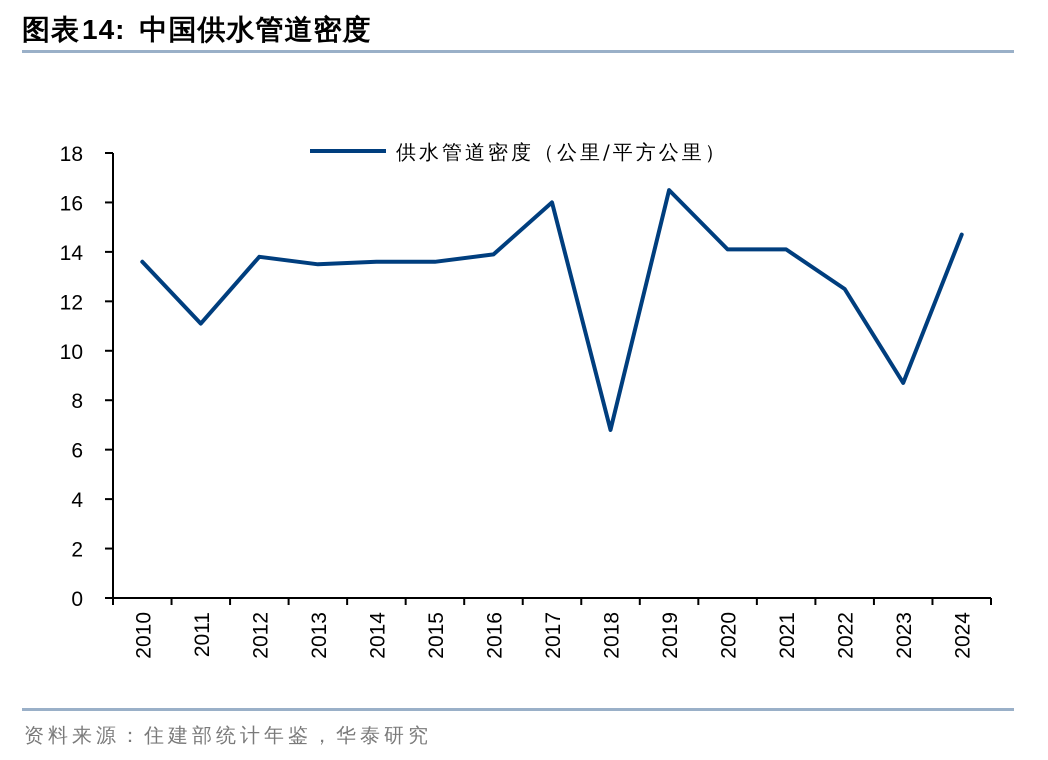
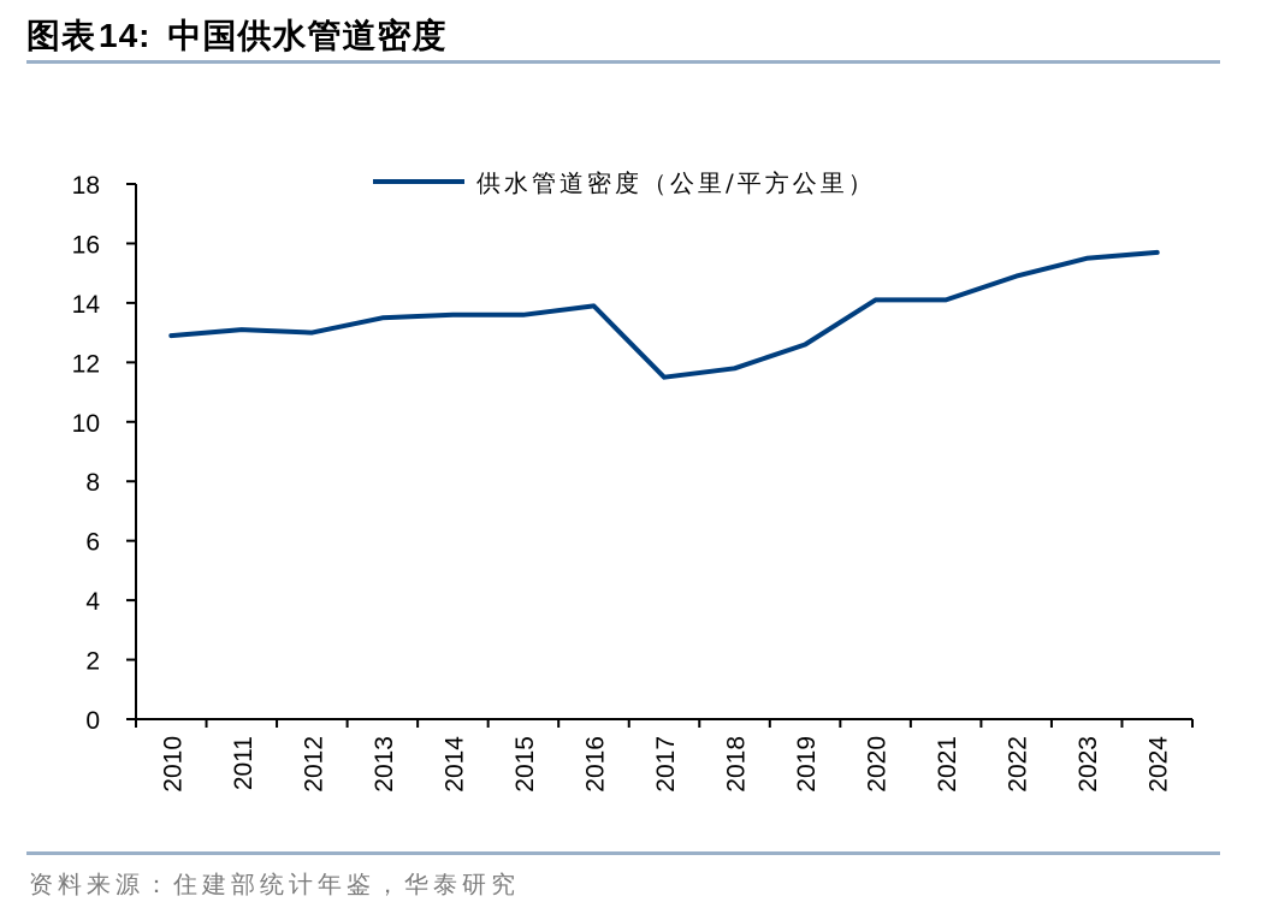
2010: 13.6 -> 12.9
2011: 11.1 -> 13.1
2012: 13.8 -> 13.0
2017: 16.0 -> 11.5
2018: 6.8 -> 11.8
2019: 16.5 -> 12.6
2022: 12.5 -> 14.9
2023: 8.7 -> 15.5
2024: 14.7 -> 15.7
